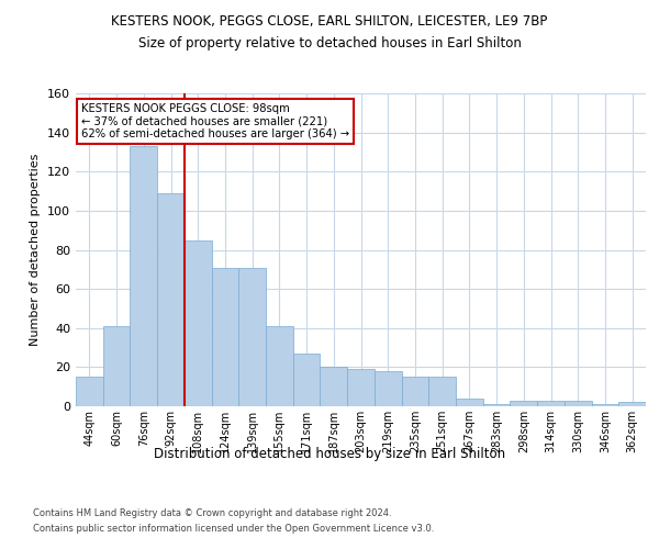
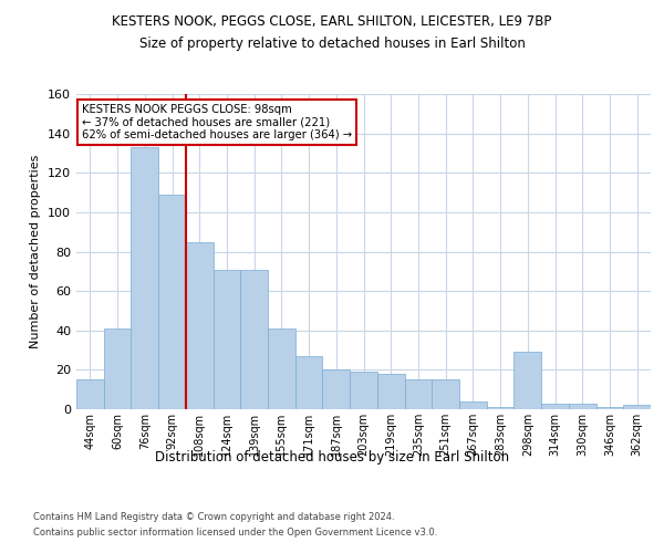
298sqm: 3 -> 29
